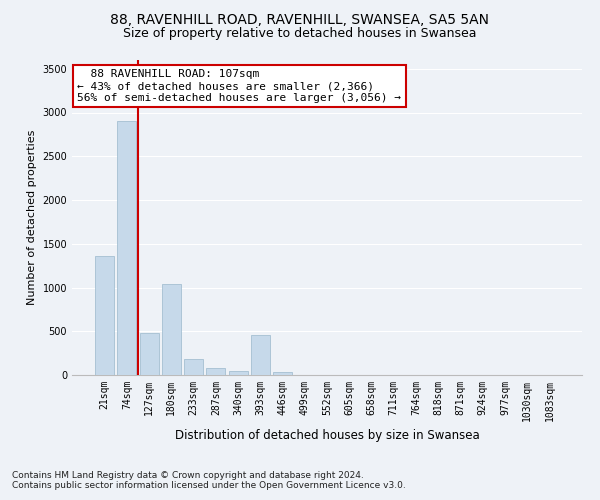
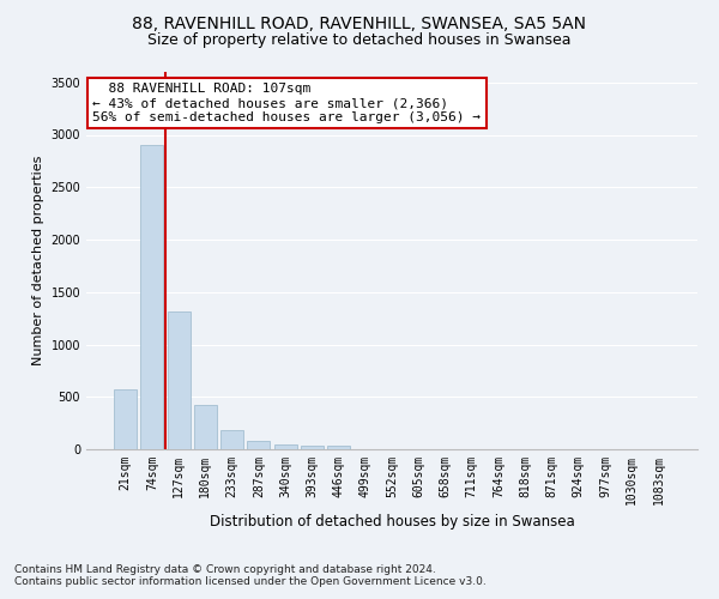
21sqm: 1360 -> 570
127sqm: 480 -> 1310
180sqm: 1040 -> 420
393sqm: 460 -> 40
